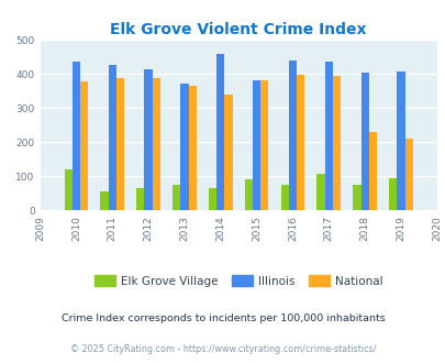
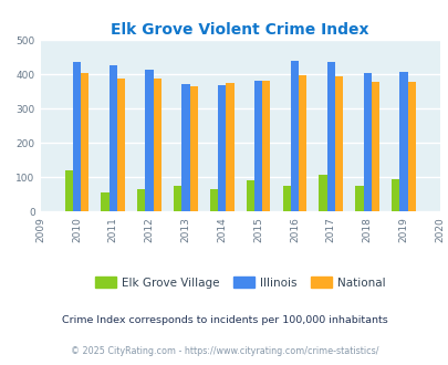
National/2010: 380 -> 405
Illinois/2014: 460 -> 370
National/2014: 340 -> 376
National/2018: 230 -> 379
National/2019: 210 -> 379
